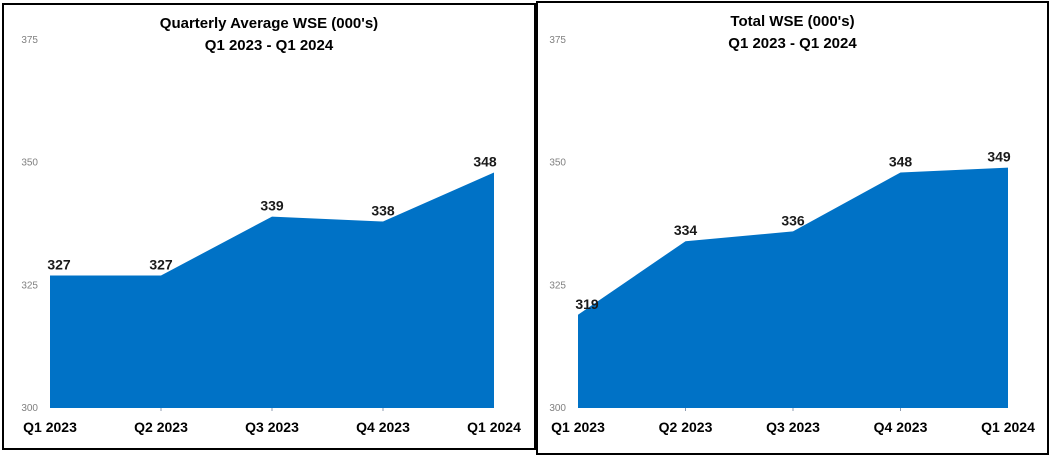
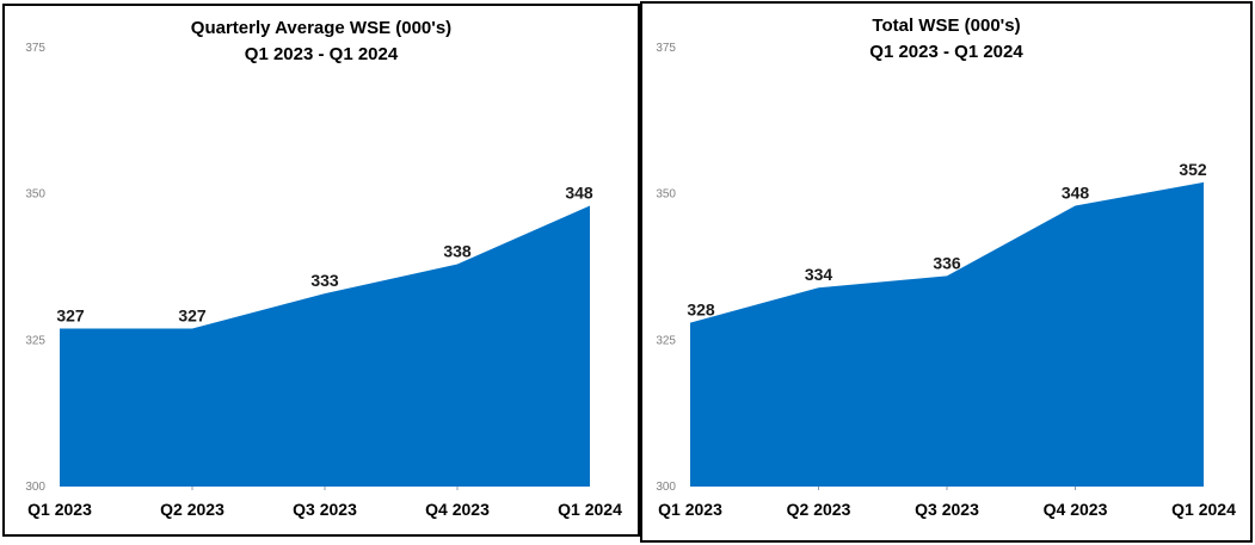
Quarterly Average WSE (000's) Q1 2023 - Q1 2024/Q3 2023: 339 -> 333
Total WSE (000's) Q1 2023 - Q1 2024/Q1 2023: 319 -> 328
Total WSE (000's) Q1 2023 - Q1 2024/Q1 2024: 349 -> 352
